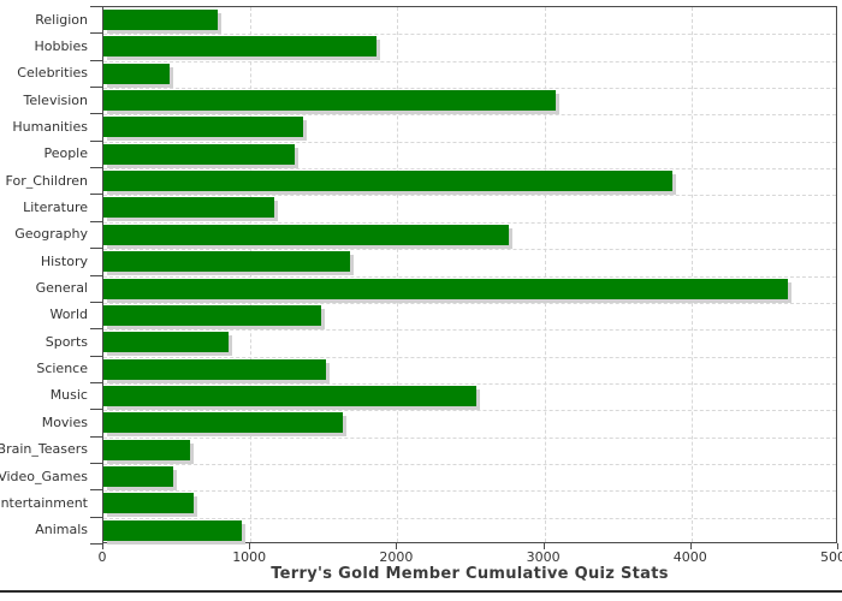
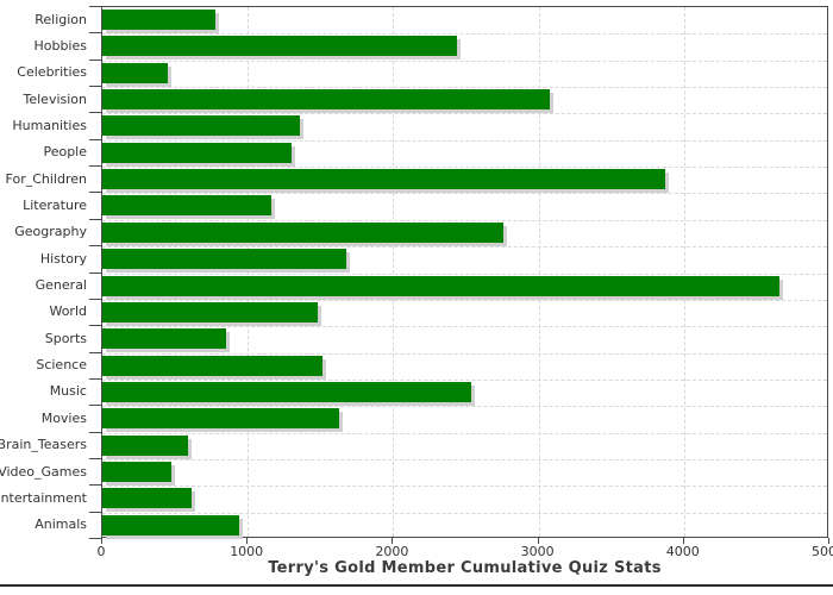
Hobbies: 1860 -> 2440
